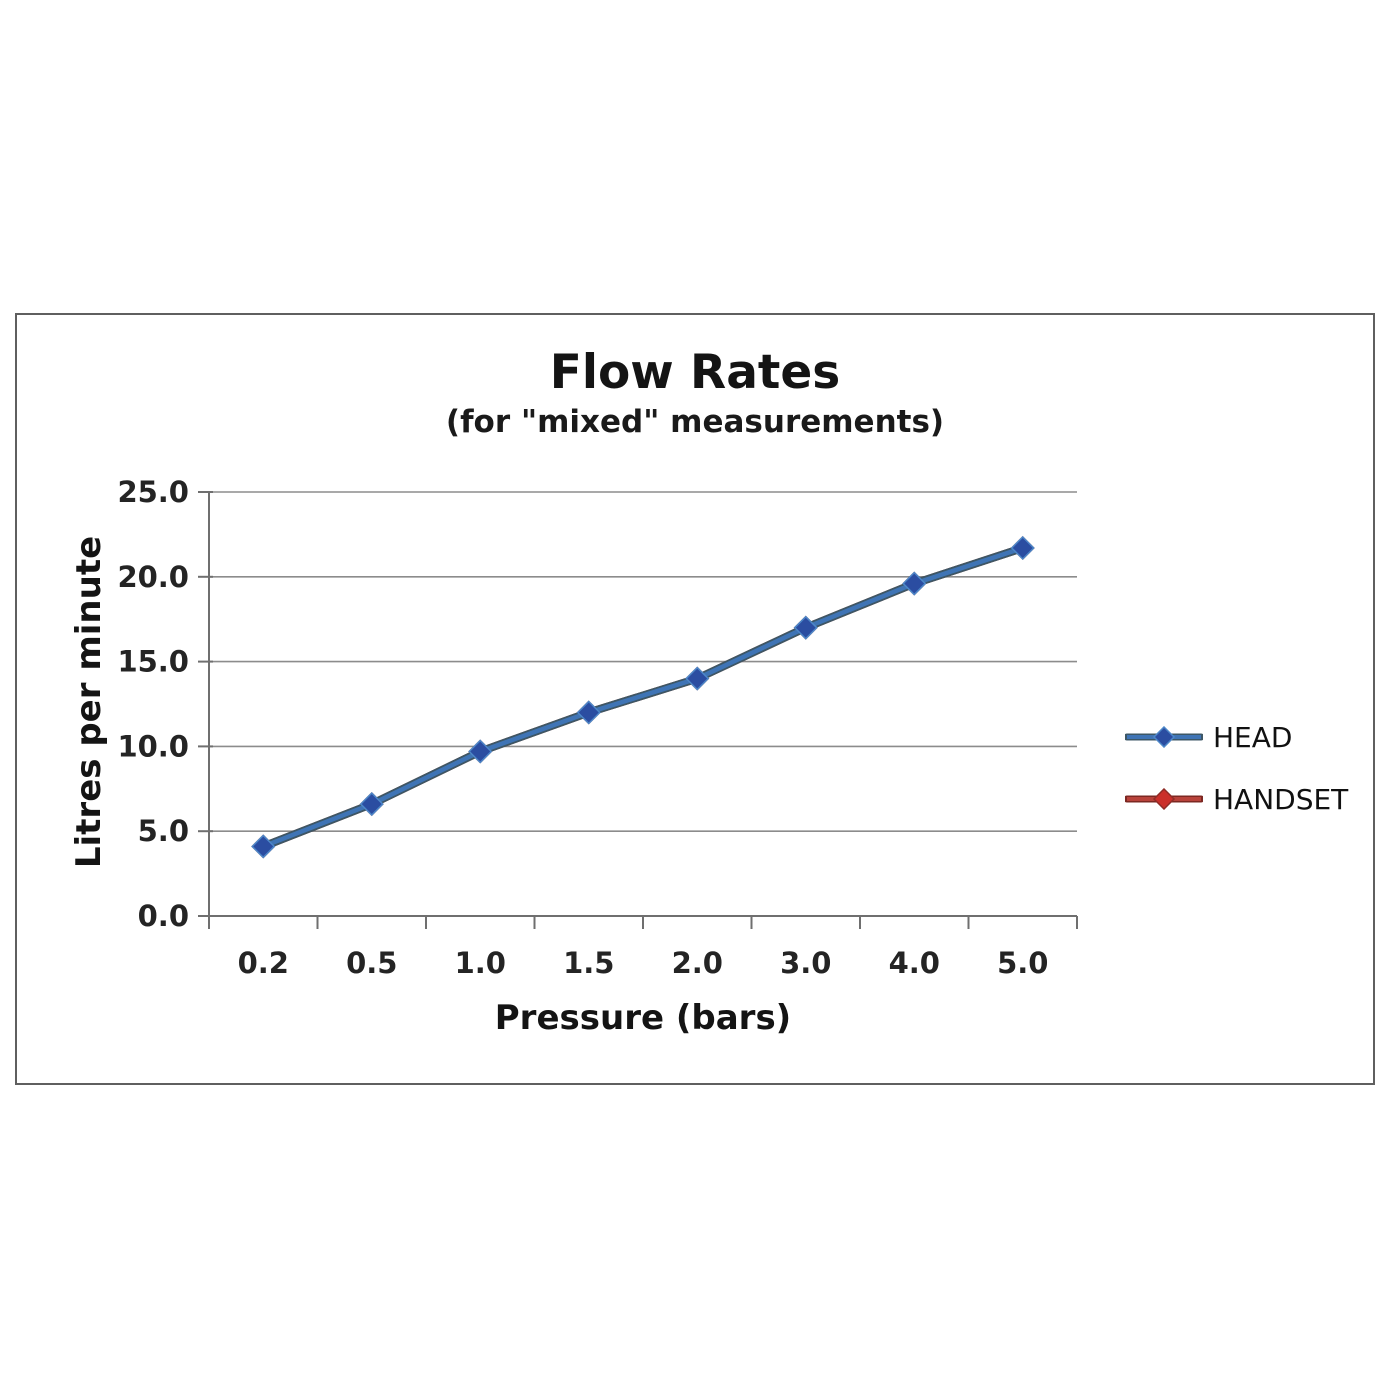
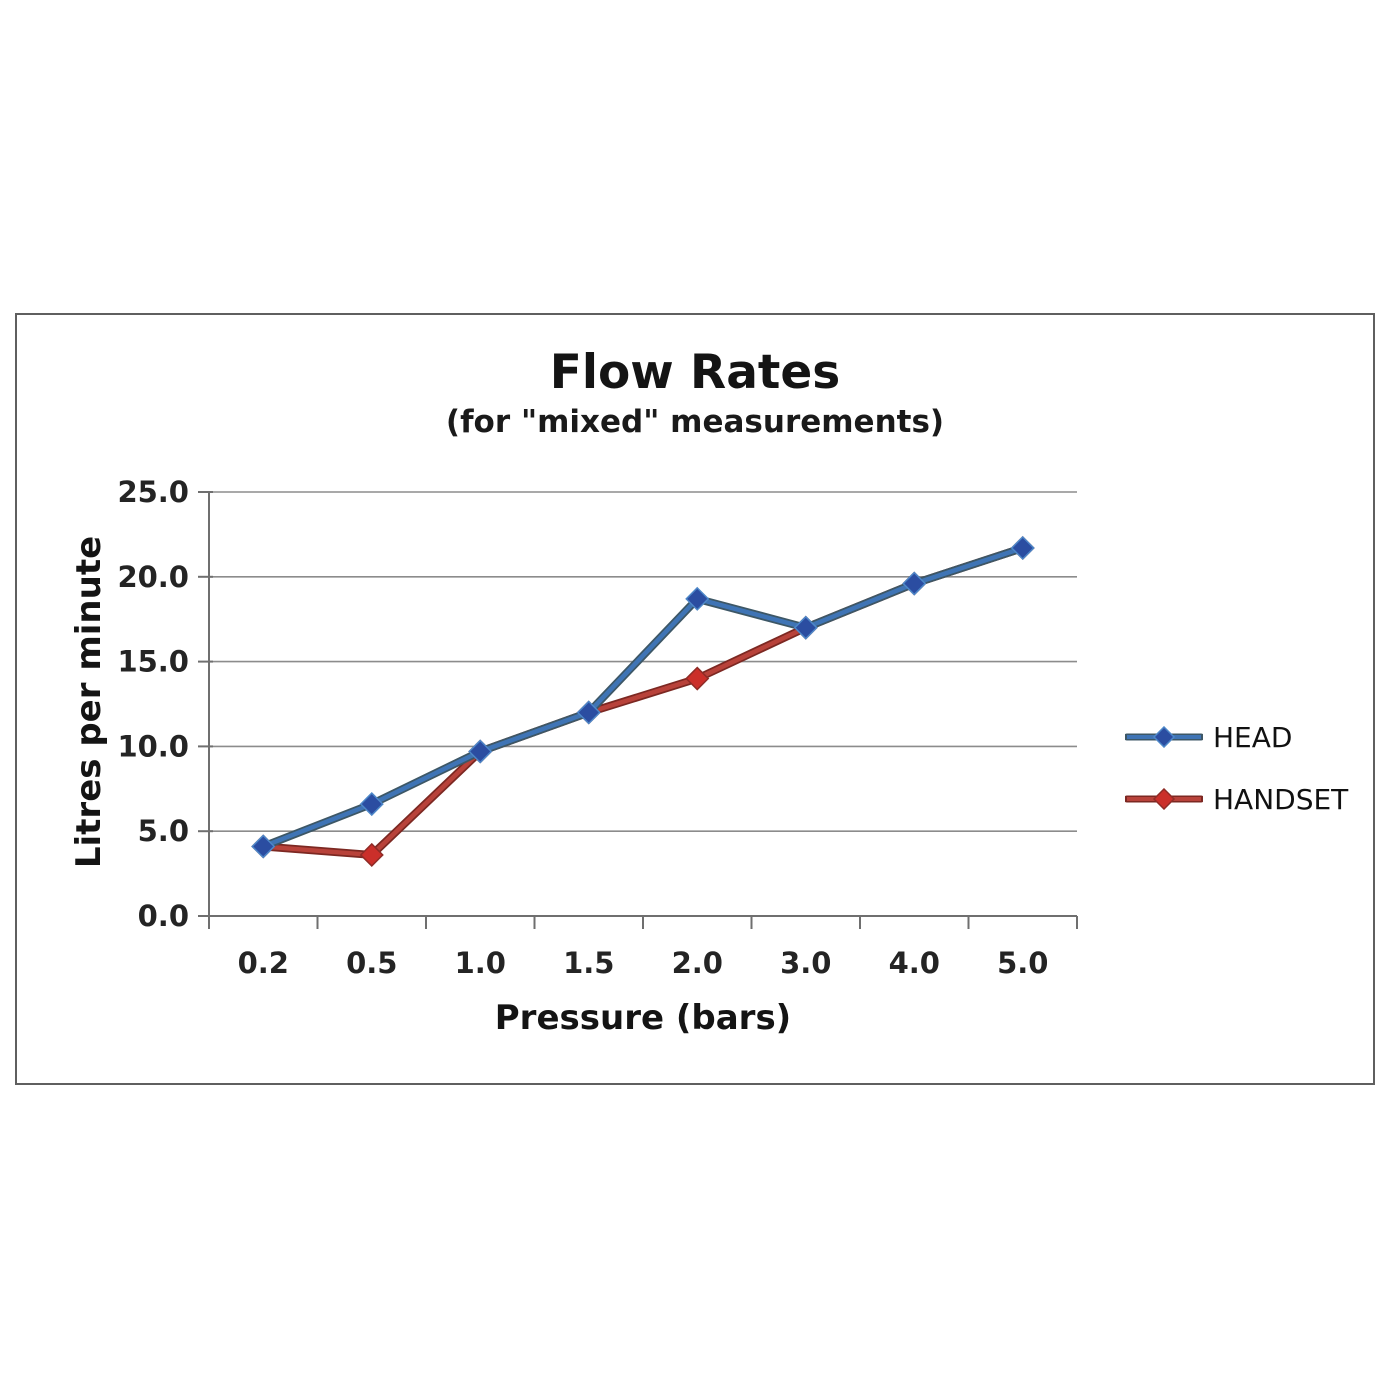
HANDSET/0.5: 6.6 -> 3.6
HEAD/2.0: 14.0 -> 18.7
